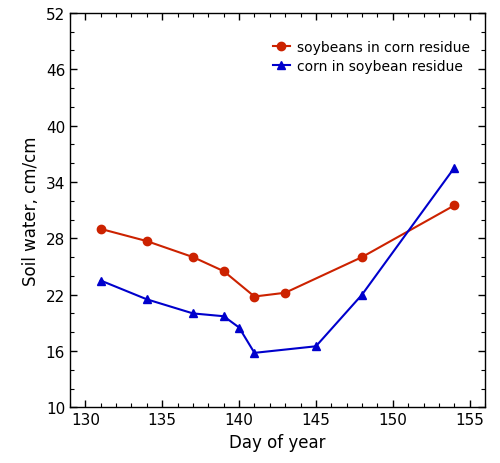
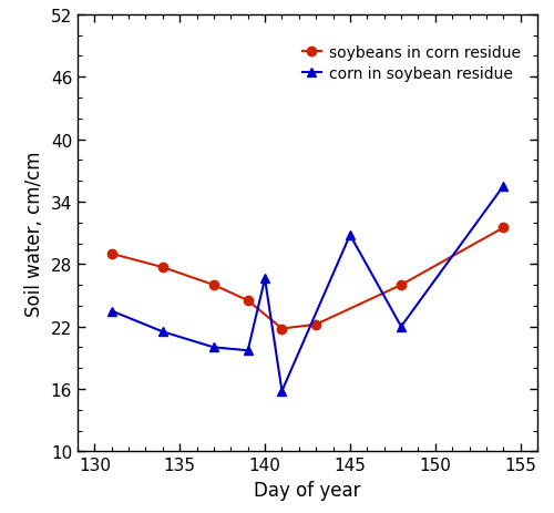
corn in soybean residue/140: 18.5 -> 26.6
corn in soybean residue/145: 16.5 -> 30.8
